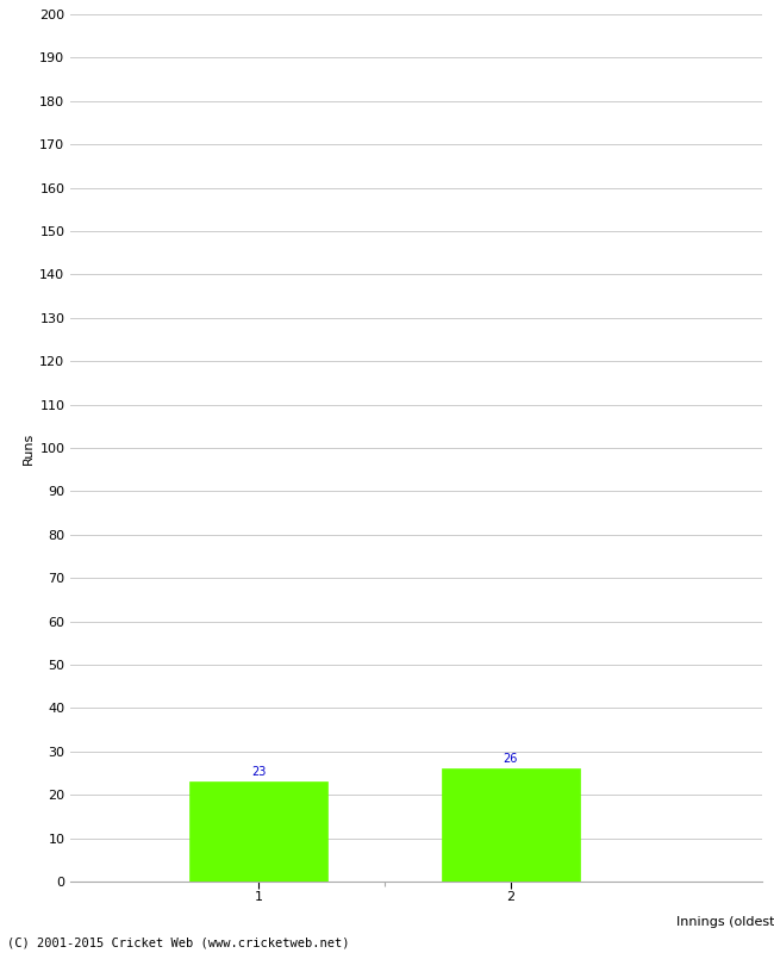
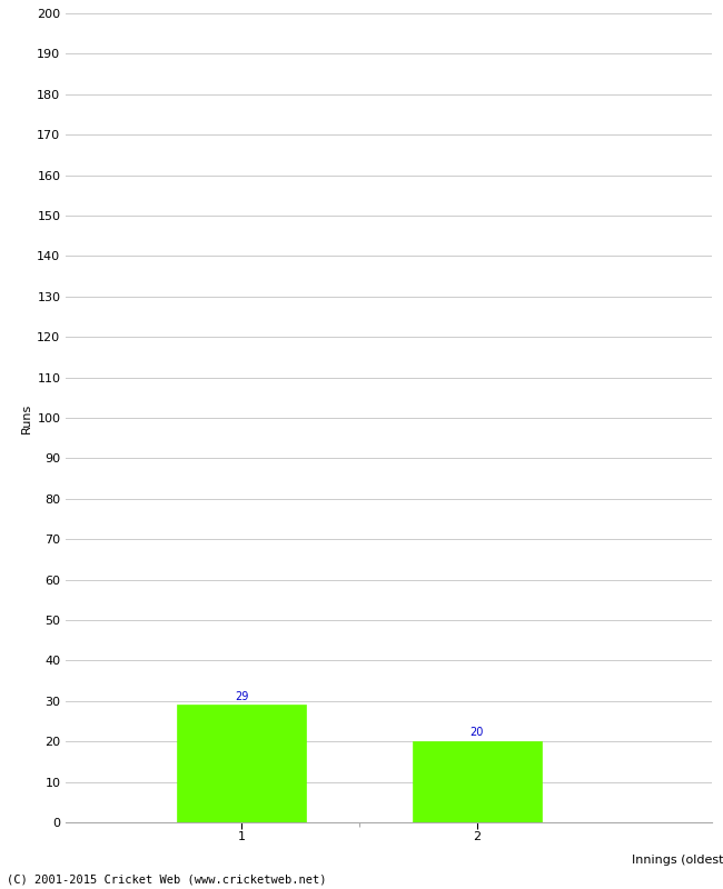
1: 23 -> 29
2: 26 -> 20
